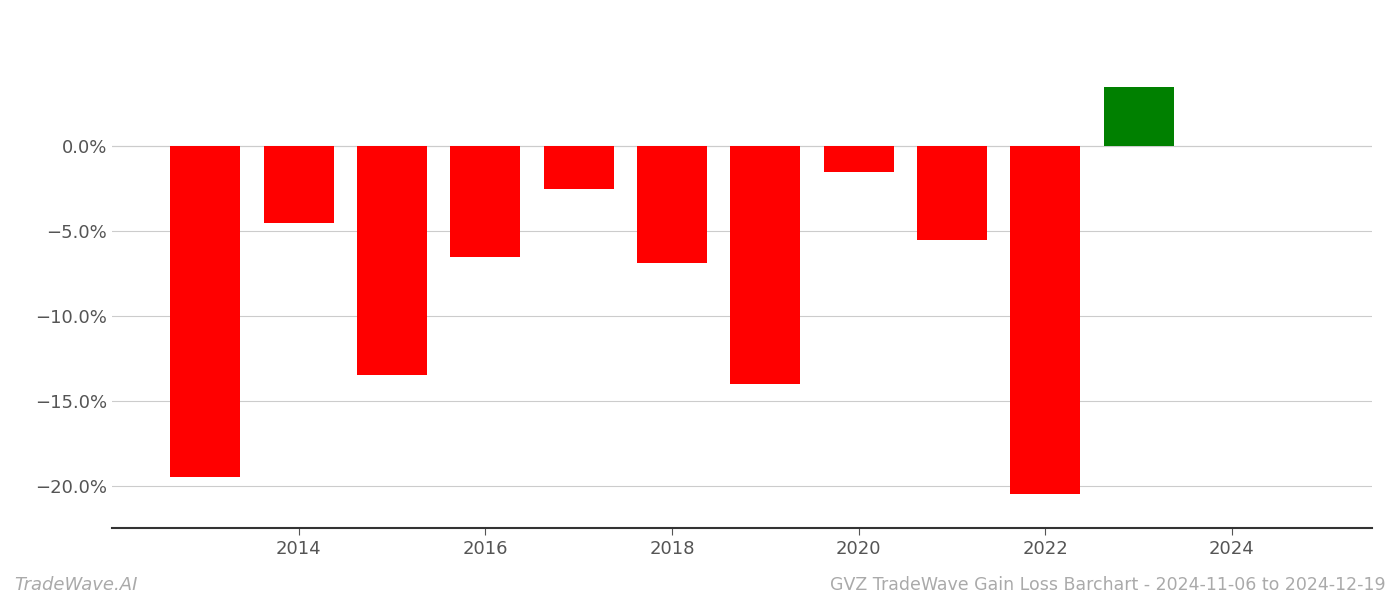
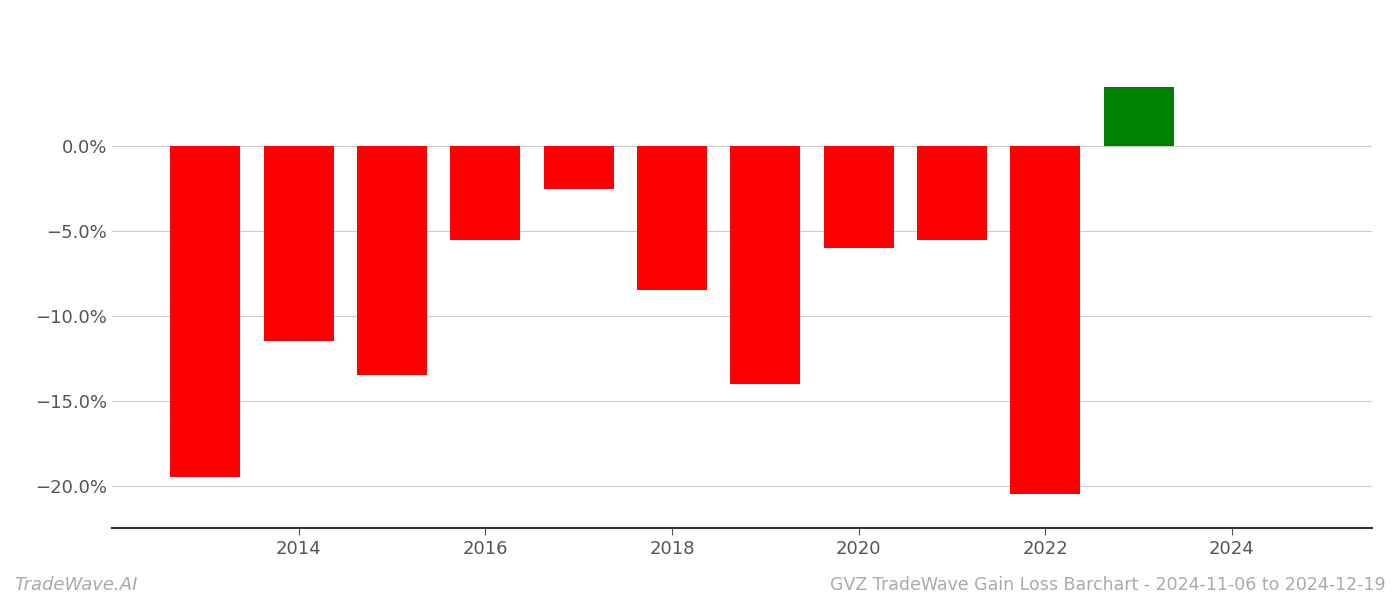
2014: -4.5% -> -11.5%
2016: -6.5% -> -5.5%
2018: -6.9% -> -8.5%
2020: -1.5% -> -6.0%
